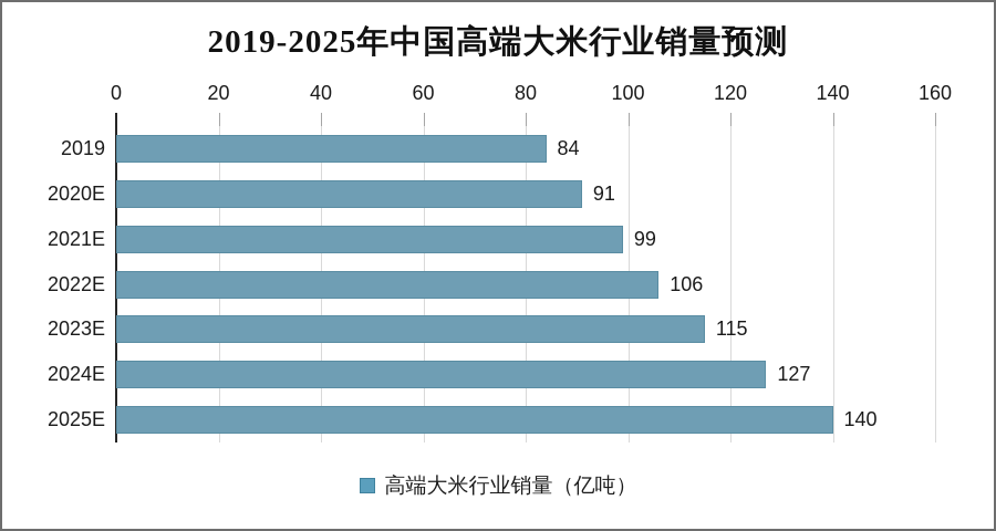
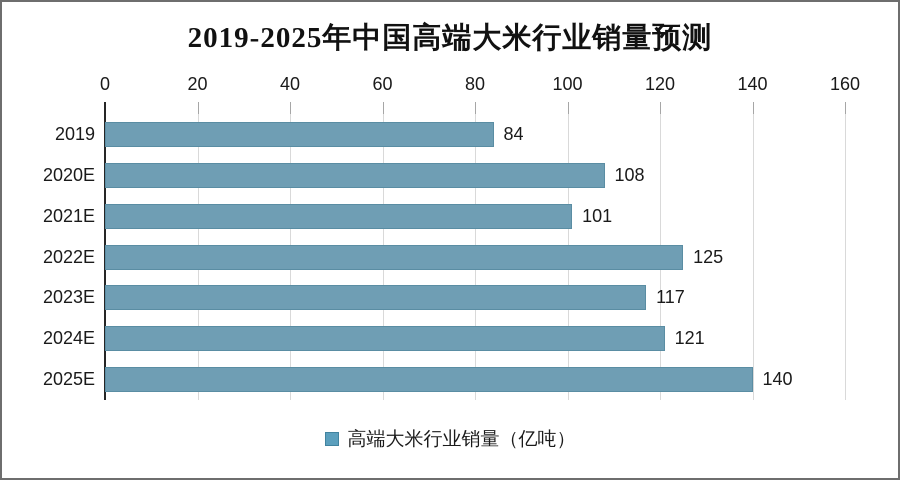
2020E: 91 -> 108
2021E: 99 -> 101
2022E: 106 -> 125
2023E: 115 -> 117
2024E: 127 -> 121
